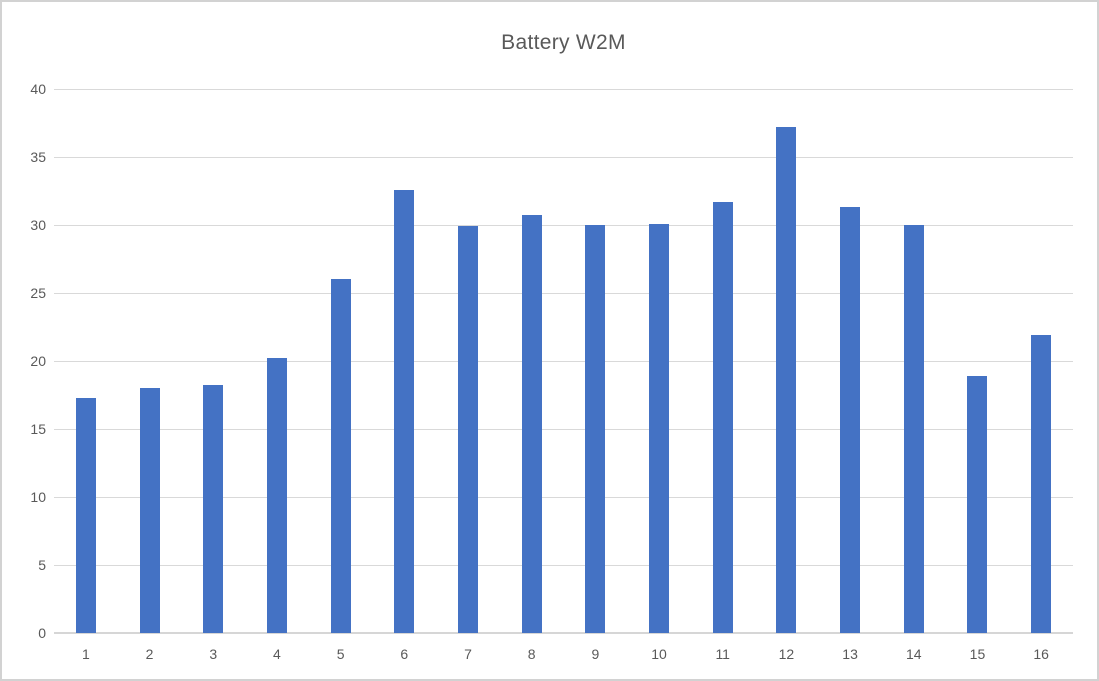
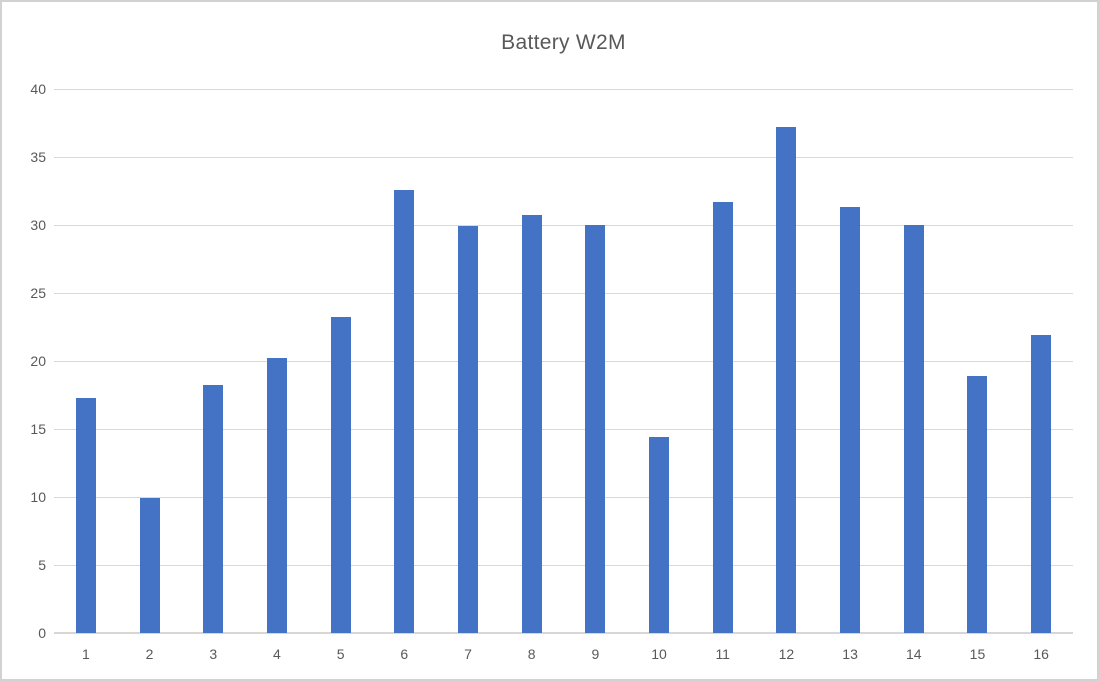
2: 18.0 -> 9.9
5: 26.0 -> 23.2
10: 30.1 -> 14.4
